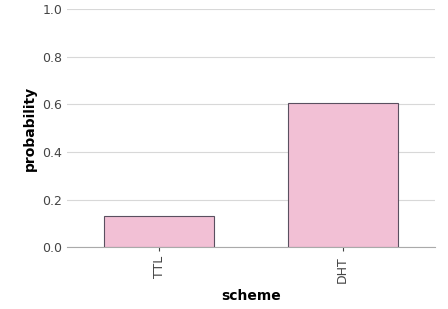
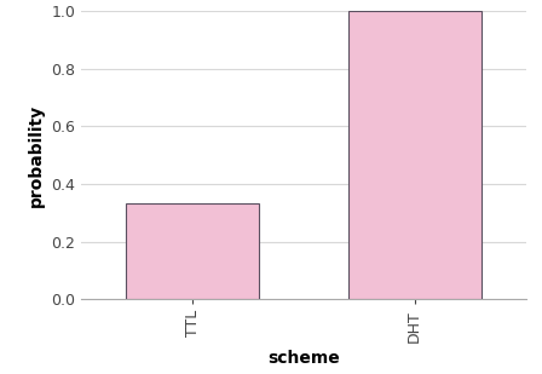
TTL: 0.130 -> 0.333
DHT: 0.605 -> 1.000
